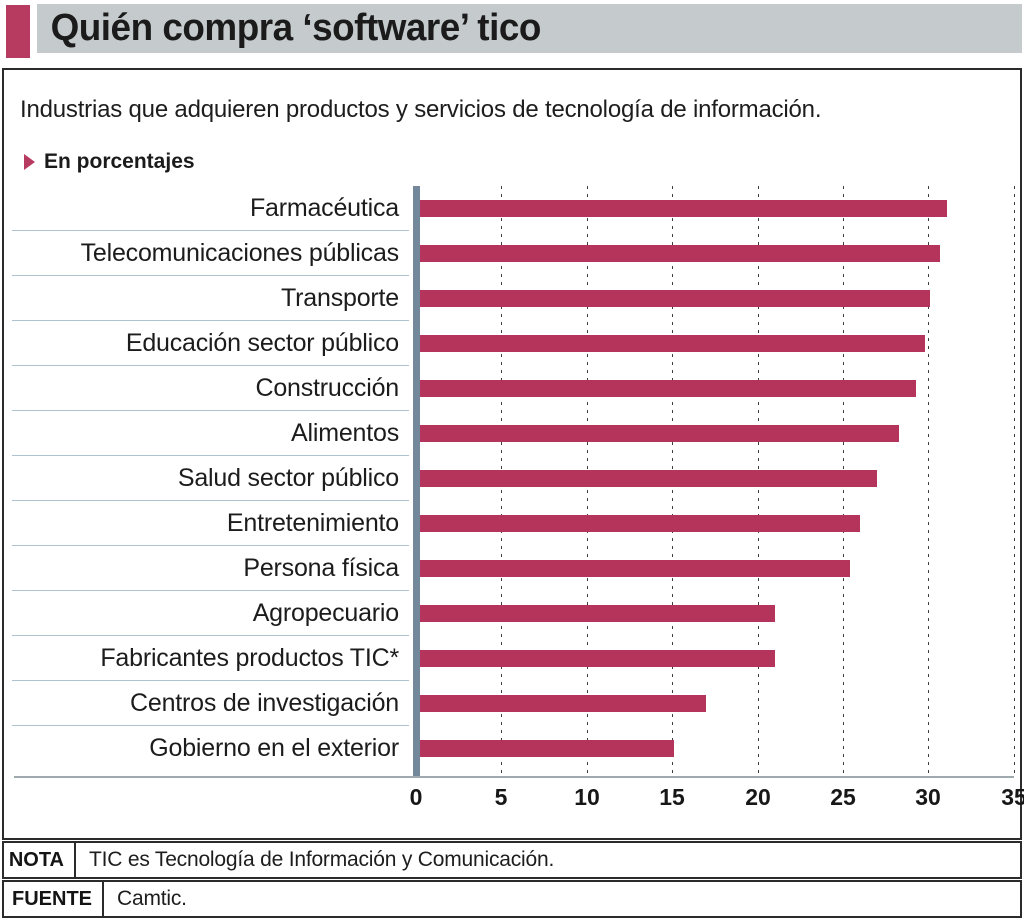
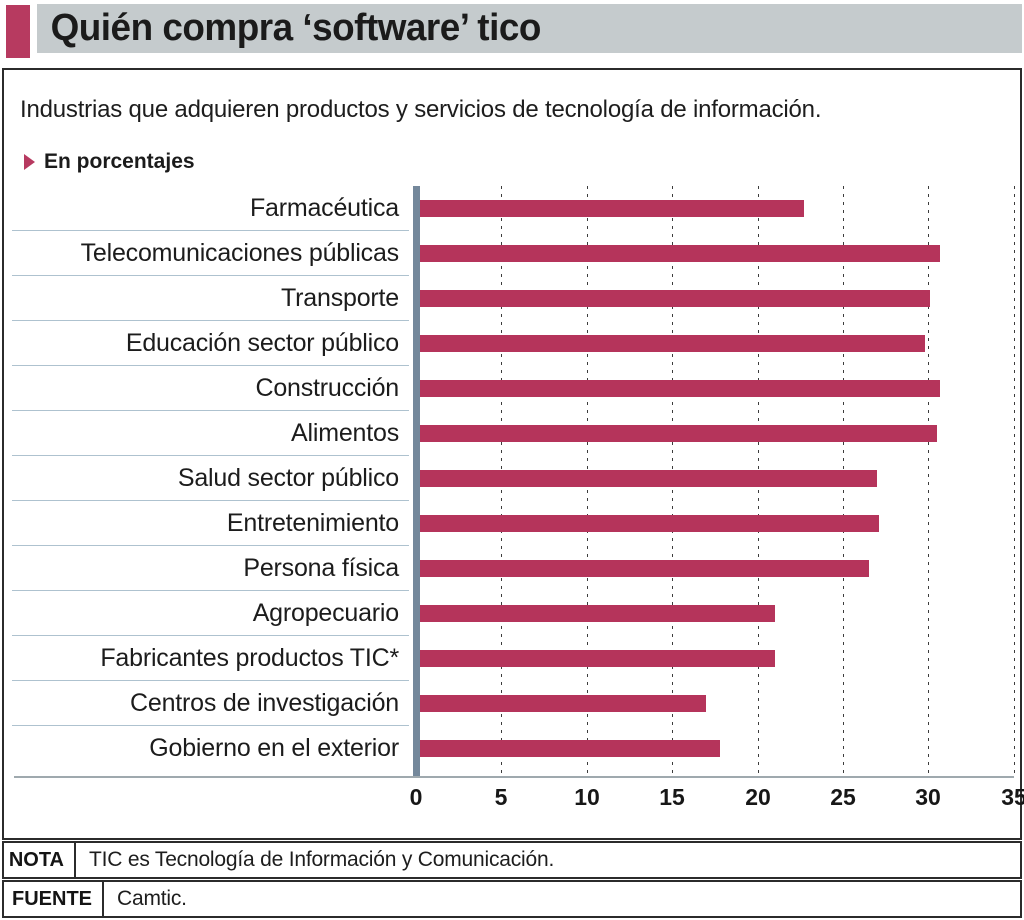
Farmacéutica: 31.1 -> 22.7
Construcción: 29.3 -> 30.7
Alimentos: 28.3 -> 30.5
Entretenimiento: 26.0 -> 27.1
Persona física: 25.4 -> 26.5
Gobierno en el exterior: 15.1 -> 17.8
